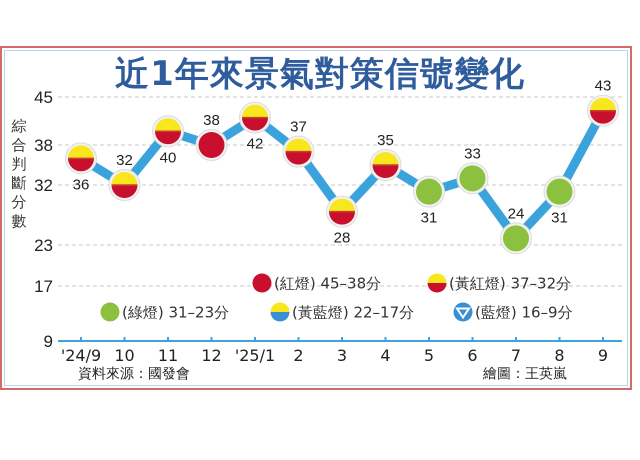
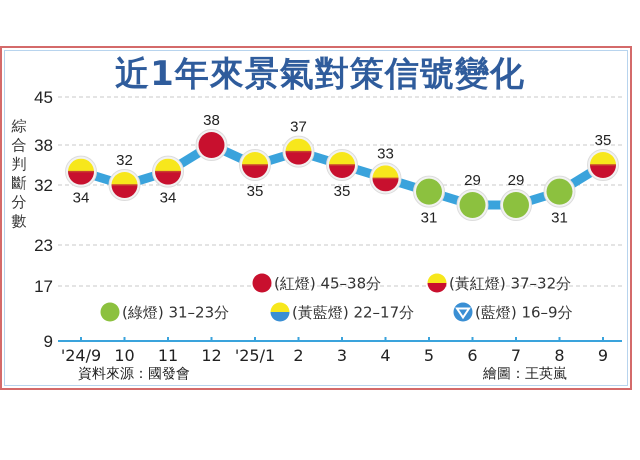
'24/9: 36 -> 34
11: 40 -> 34
'25/1: 42 -> 35
3: 28 -> 35
4: 35 -> 33
6: 33 -> 29
7: 24 -> 29
9: 43 -> 35
